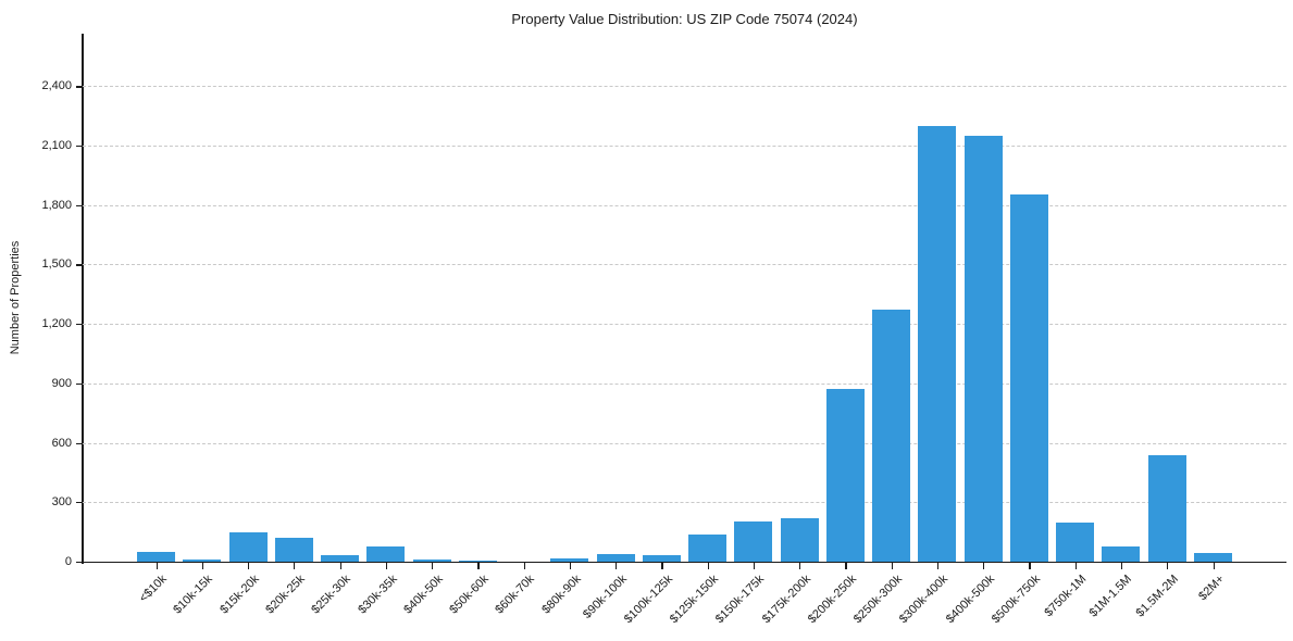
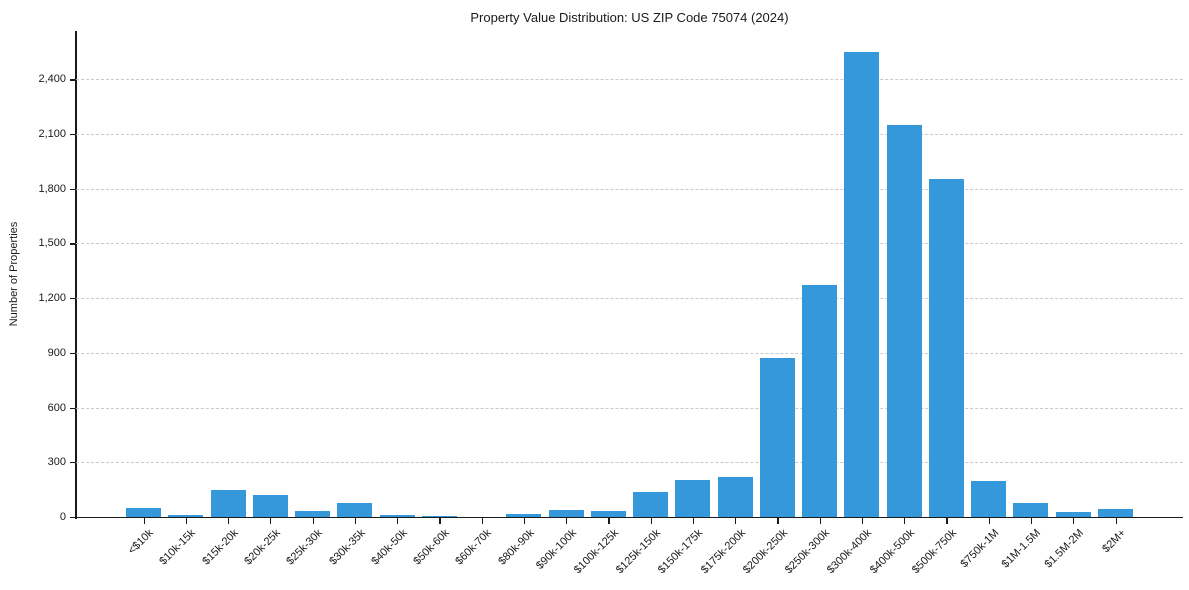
$300k-400k: 2200 -> 2550
$1.5M-2M: 540 -> 30
